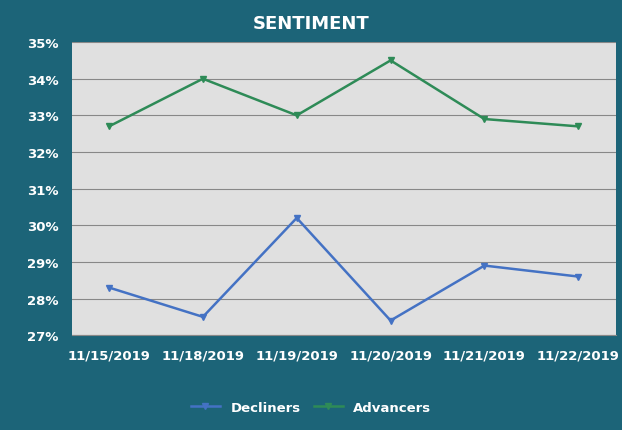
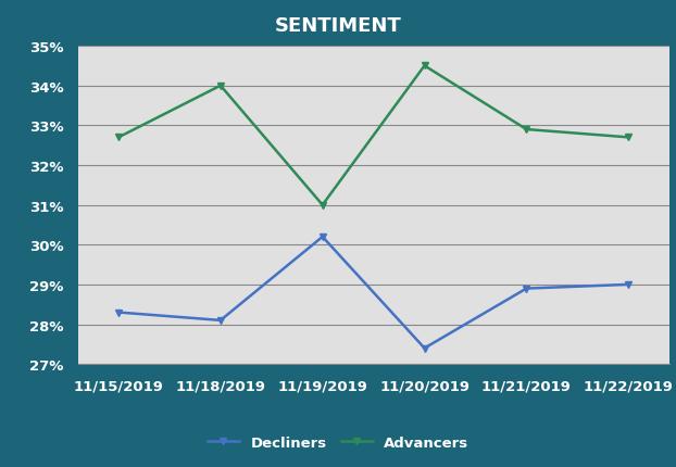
Decliners/11/18/2019: 27.5% -> 28.1%
Advancers/11/19/2019: 33.0% -> 31.0%
Decliners/11/22/2019: 28.6% -> 29.0%
